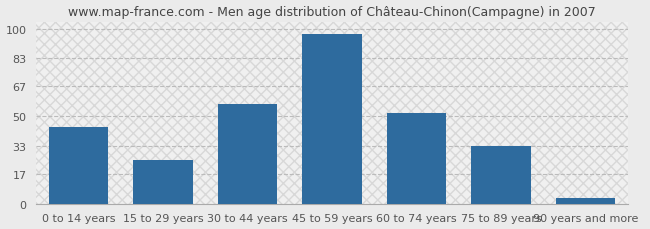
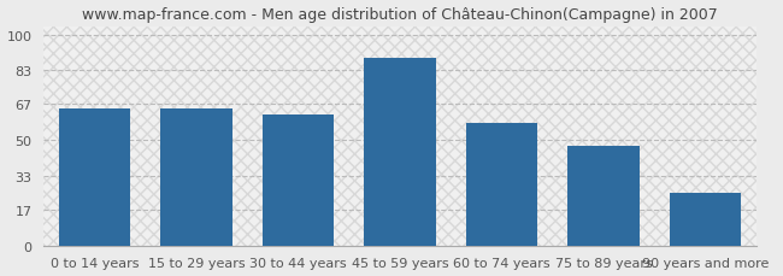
0 to 14 years: 44 -> 65
15 to 29 years: 25 -> 65
30 to 44 years: 57 -> 62
45 to 59 years: 97 -> 89
60 to 74 years: 52 -> 58
75 to 89 years: 33 -> 47
90 years and more: 3 -> 25
